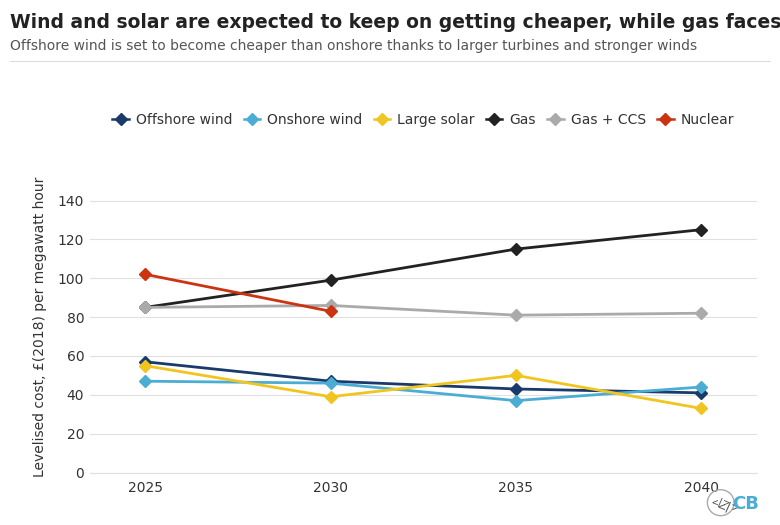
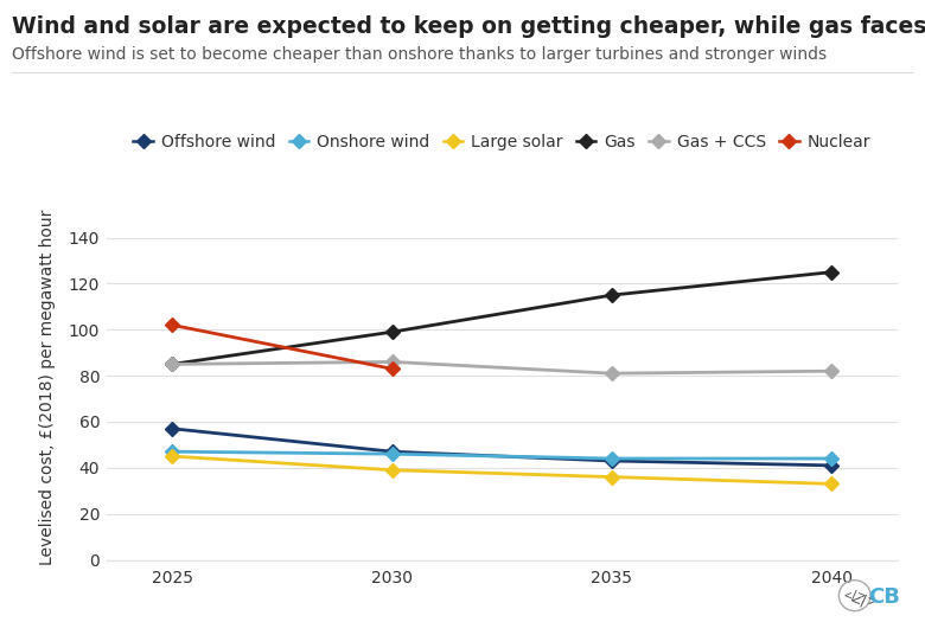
Large solar/2025: 55 -> 45
Onshore wind/2035: 37 -> 44
Large solar/2035: 50 -> 36
